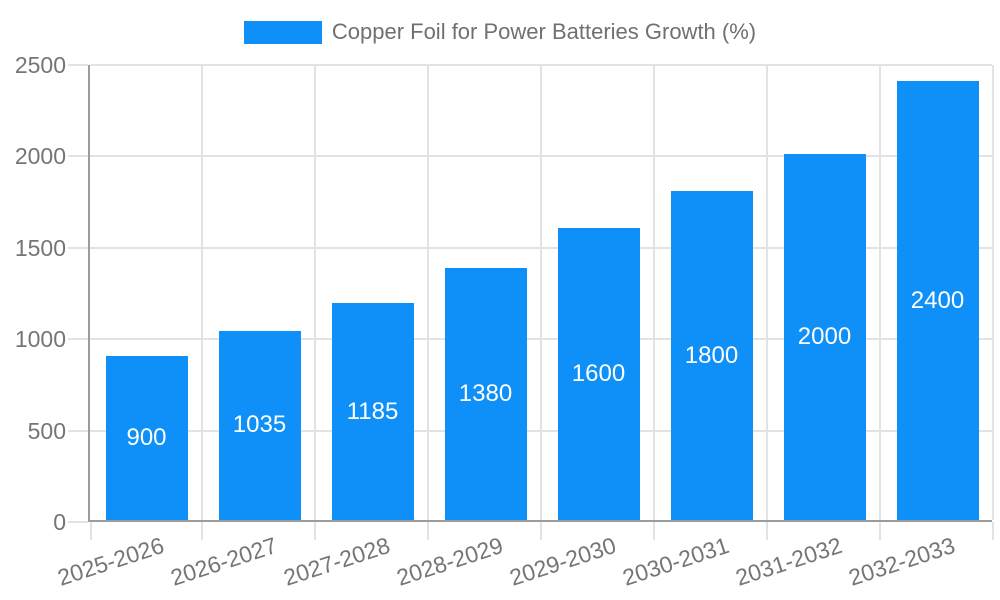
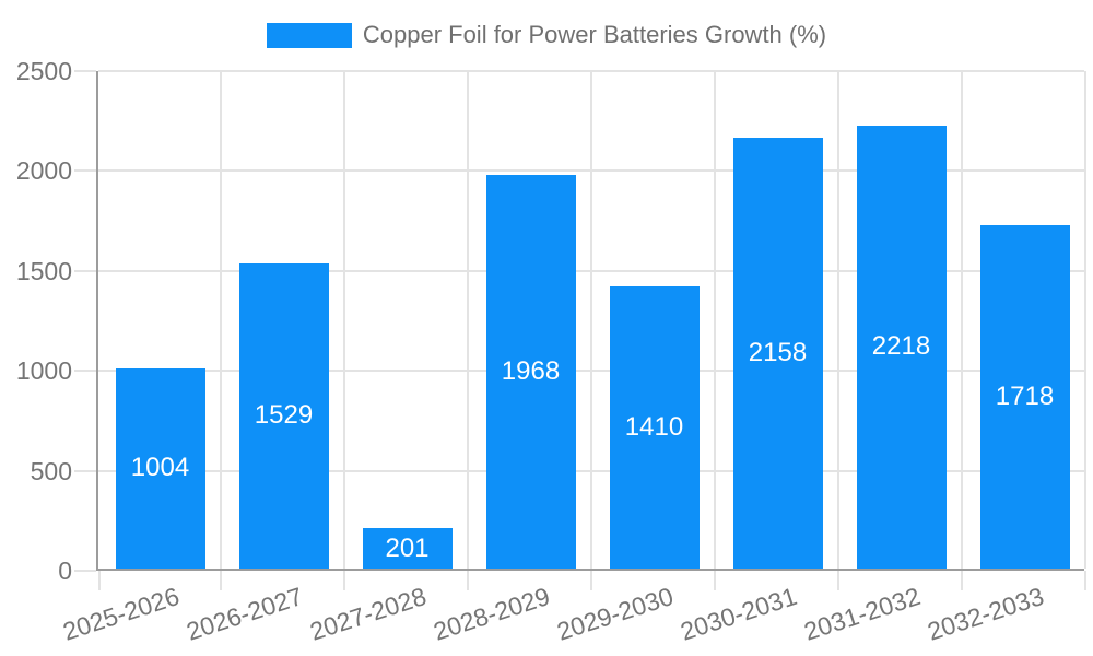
2025-2026: 900 -> 1004
2026-2027: 1035 -> 1529
2027-2028: 1185 -> 201
2028-2029: 1380 -> 1968
2029-2030: 1600 -> 1410
2030-2031: 1800 -> 2158
2031-2032: 2000 -> 2218
2032-2033: 2400 -> 1718
